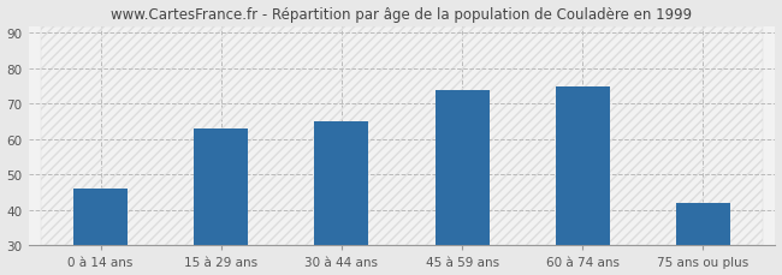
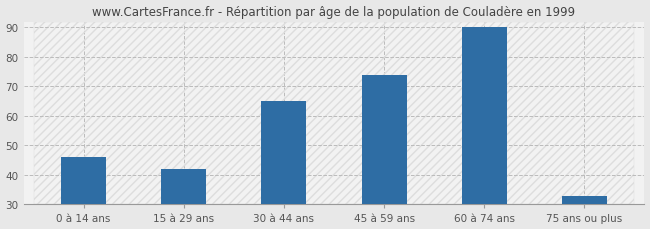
15 à 29 ans: 63 -> 42
60 à 74 ans: 75 -> 90
75 ans ou plus: 42 -> 33
